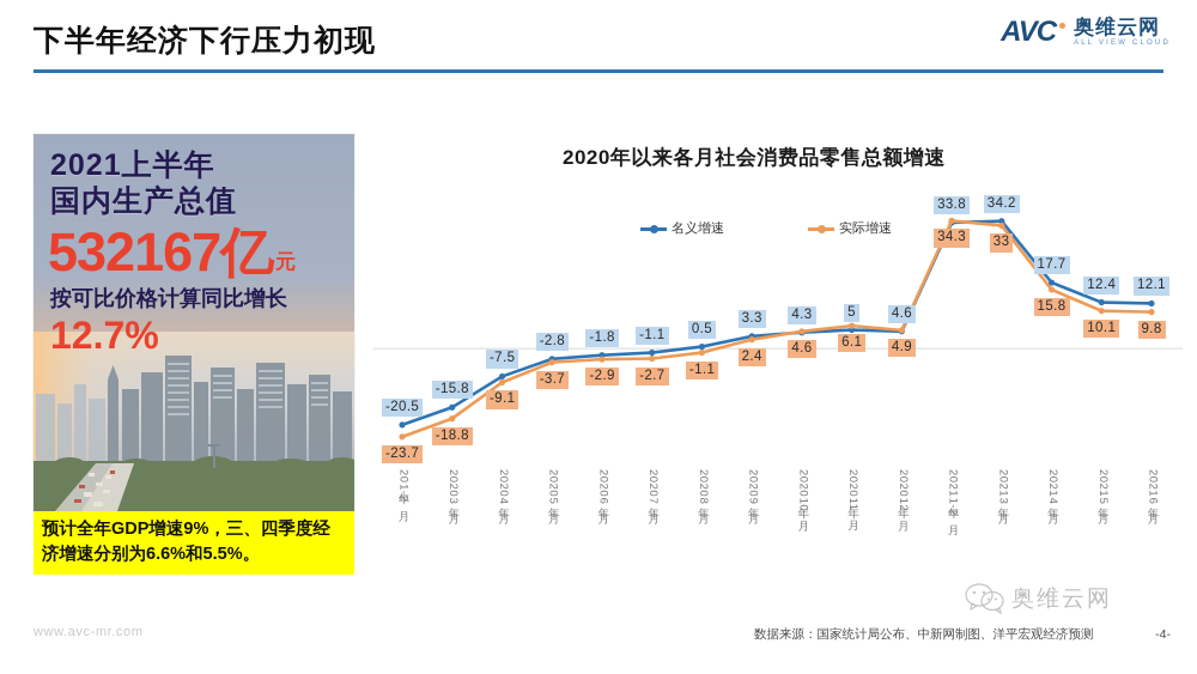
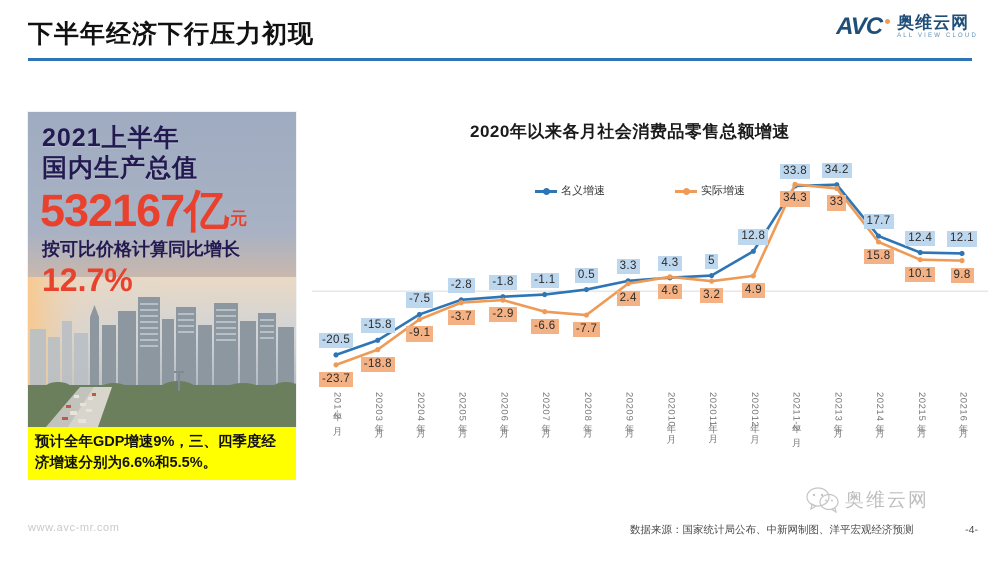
实际增速/2020年7月: -2.7 -> -6.6
实际增速/2020年8月: -1.1 -> -7.7
实际增速/2020年11月: 6.1 -> 3.2
名义增速/2020年12月: 4.6 -> 12.8
